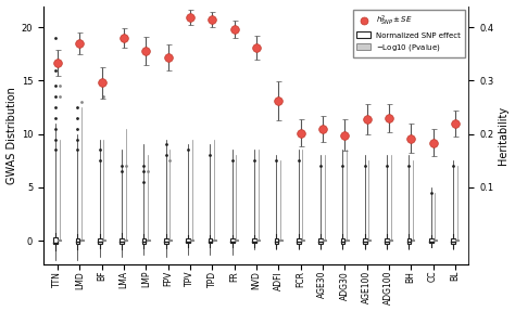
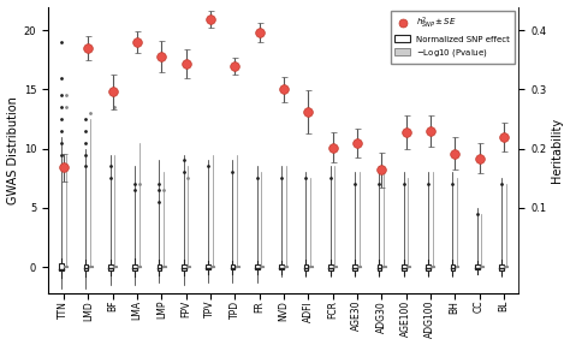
TTN: 16.7 -> 8.4
TPD: 20.7 -> 17.0
NVD: 18.1 -> 15.0
ADG30: 9.9 -> 8.2
